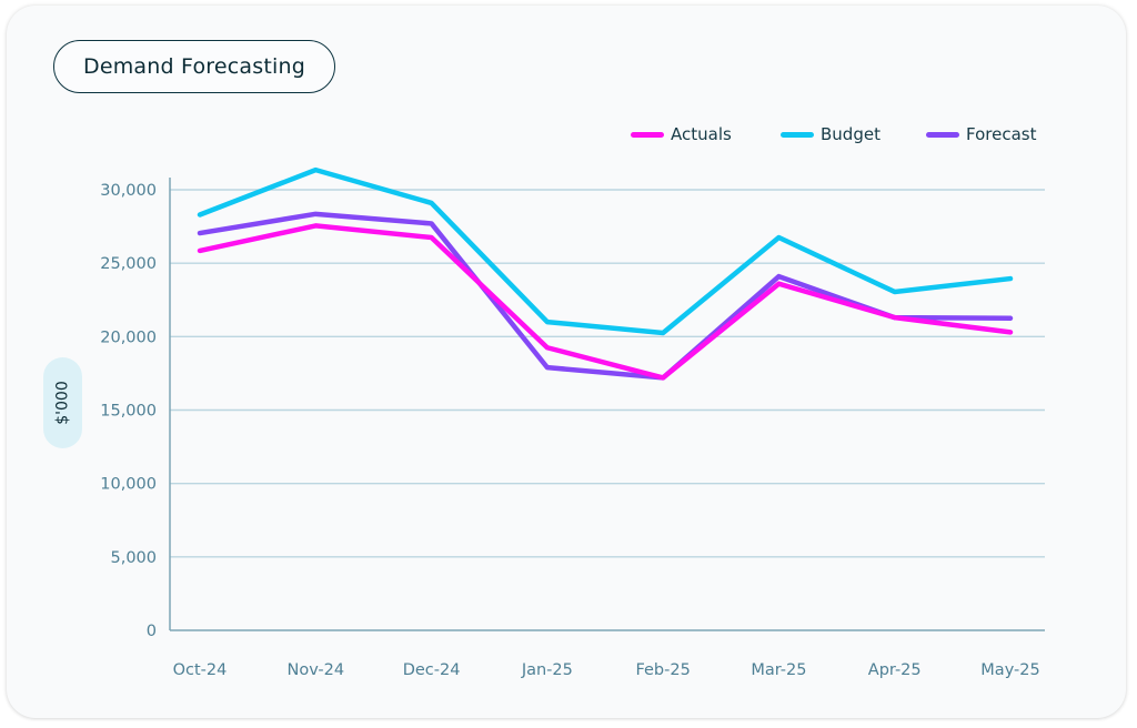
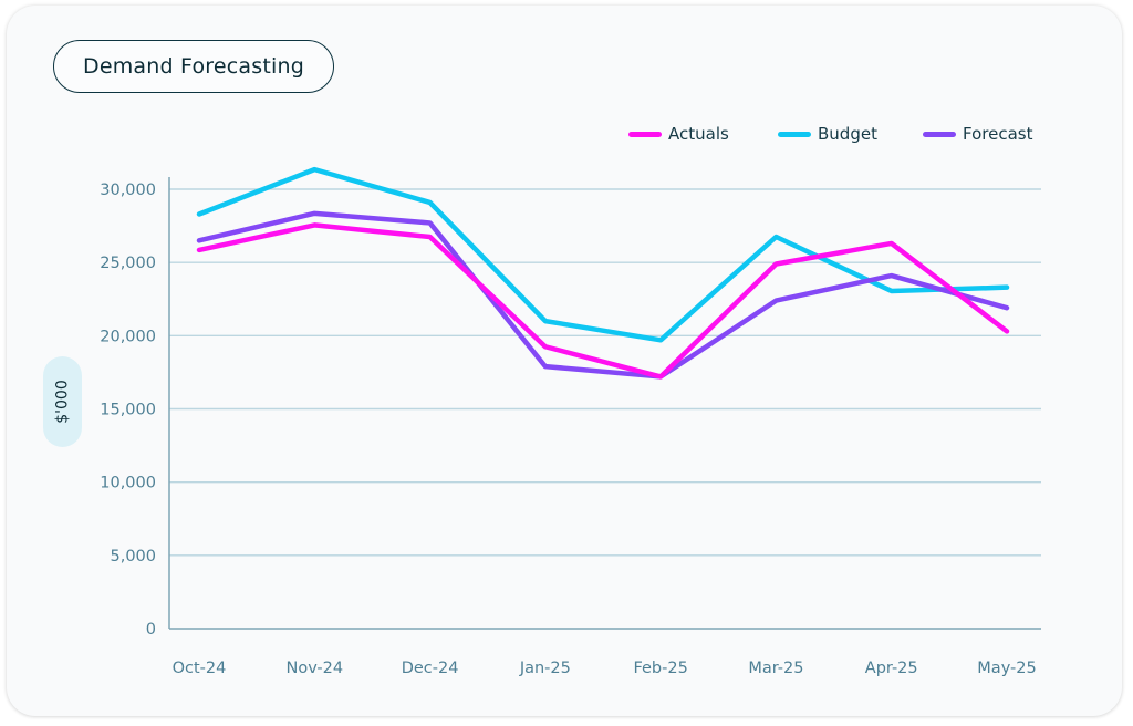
Forecast/Oct-24: 27000 -> 26500
Budget/Feb-25: 20200 -> 19700
Actuals/Mar-25: 23600 -> 24900
Forecast/Mar-25: 24100 -> 22400
Actuals/Apr-25: 21300 -> 26300
Forecast/Apr-25: 21300 -> 24100
Budget/May-25: 24000 -> 23300
Forecast/May-25: 21200 -> 21900
